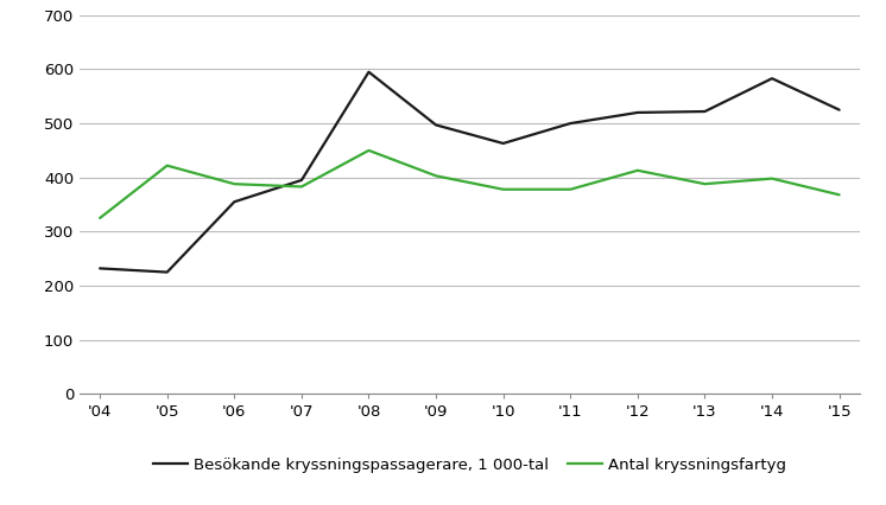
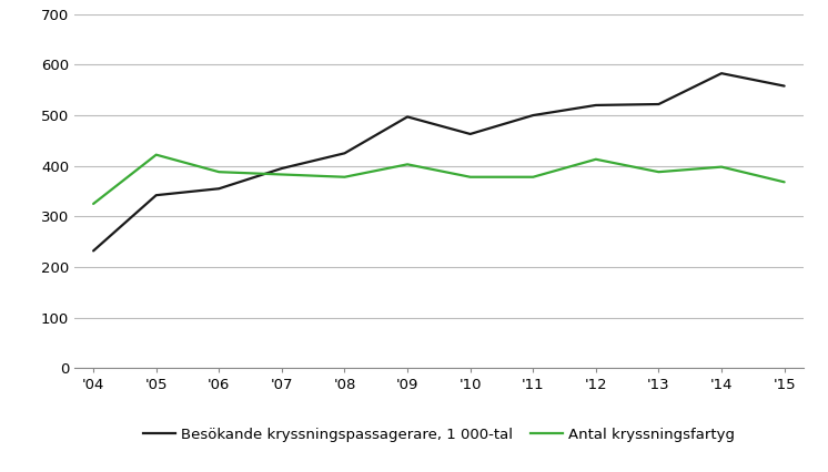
Besökande kryssningspassagerare, 1 000-tal/'05: 225 -> 342
Besökande kryssningspassagerare, 1 000-tal/'08: 595 -> 425
Antal kryssningsfartyg/'08: 450 -> 378
Besökande kryssningspassagerare, 1 000-tal/'15: 525 -> 558
